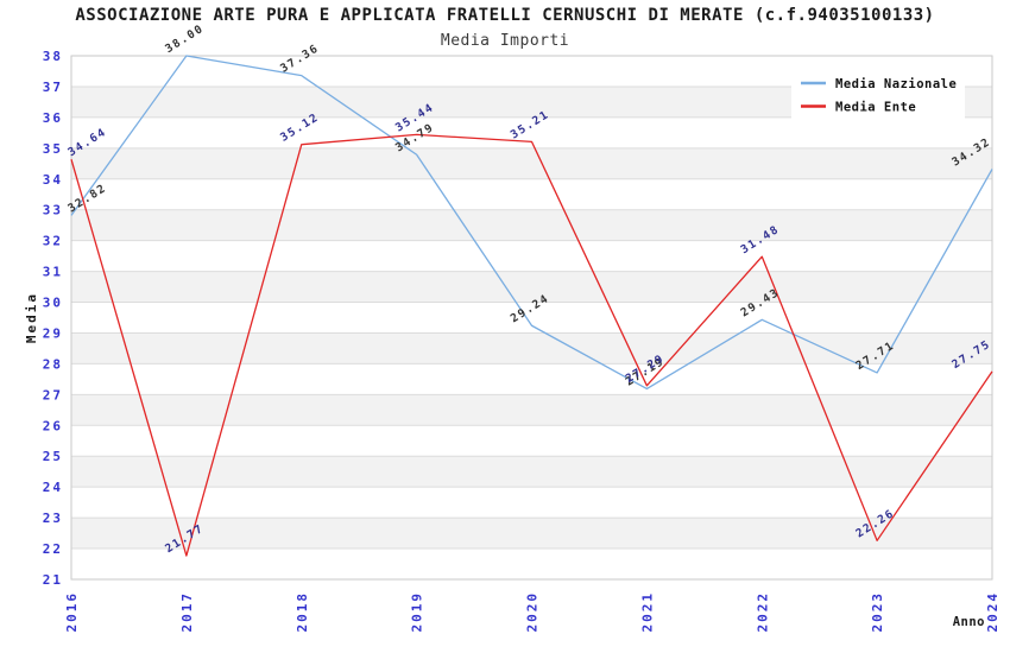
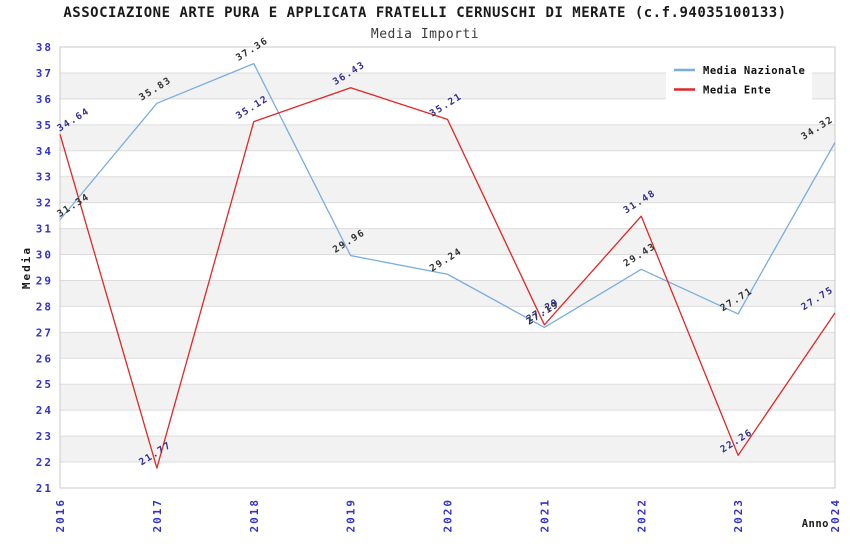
Media Nazionale/2016: 32.82 -> 31.34
Media Nazionale/2017: 38.00 -> 35.83
Media Nazionale/2019: 34.79 -> 29.96
Media Ente/2019: 35.44 -> 36.43
